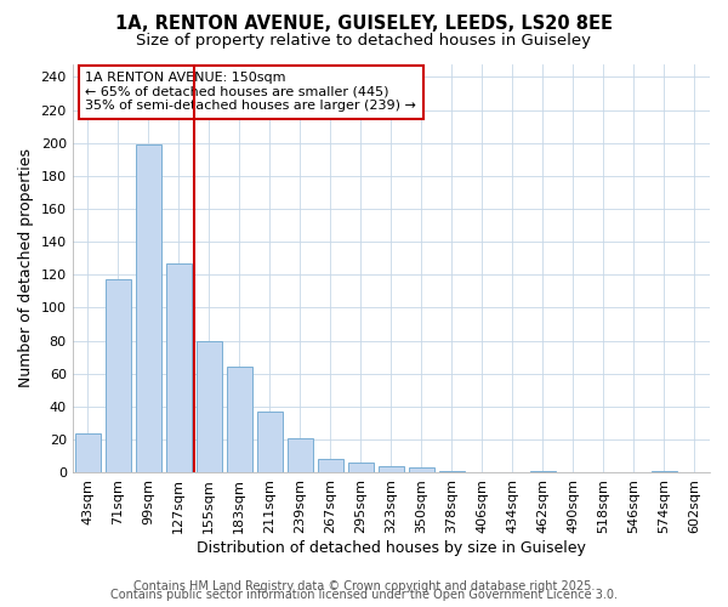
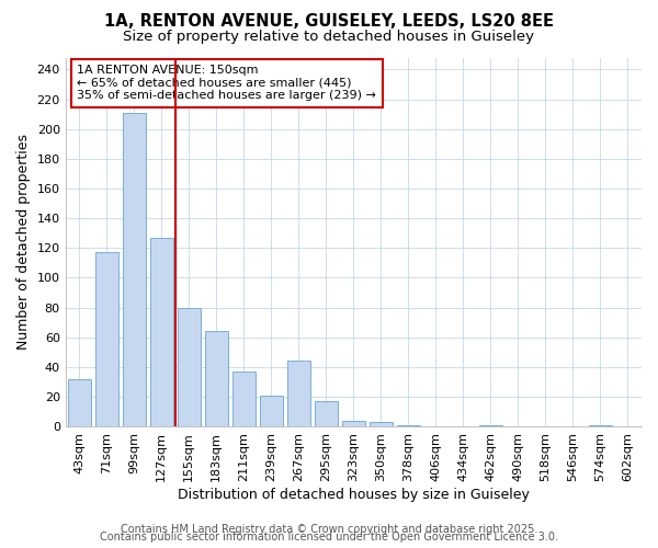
43sqm: 24 -> 32
99sqm: 199 -> 211
267sqm: 8 -> 44
295sqm: 6 -> 17
